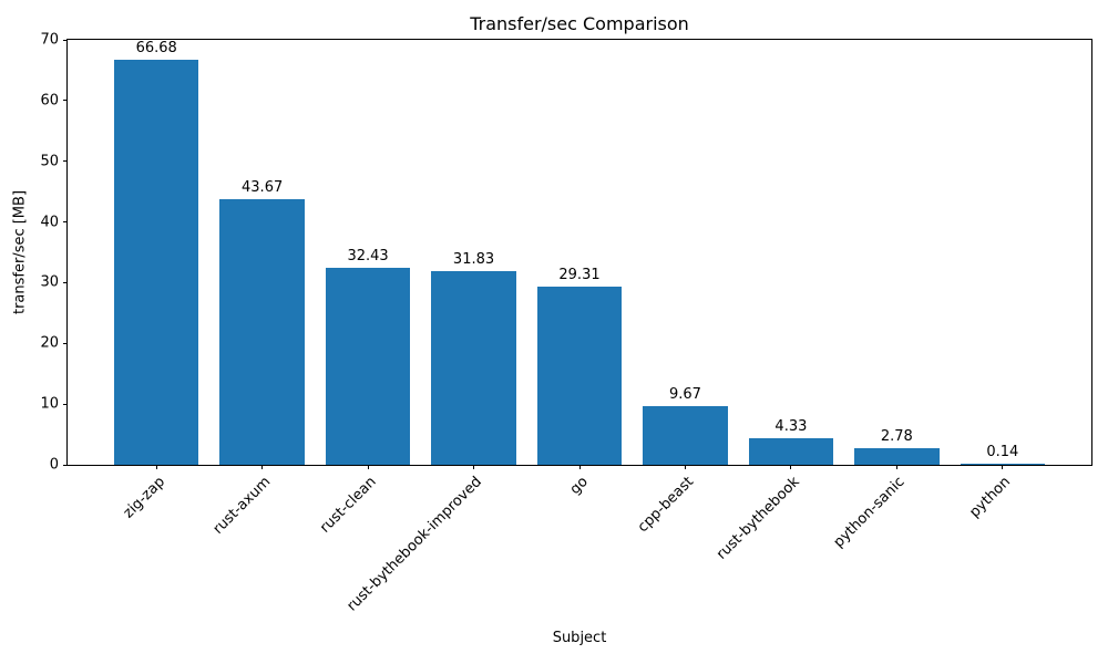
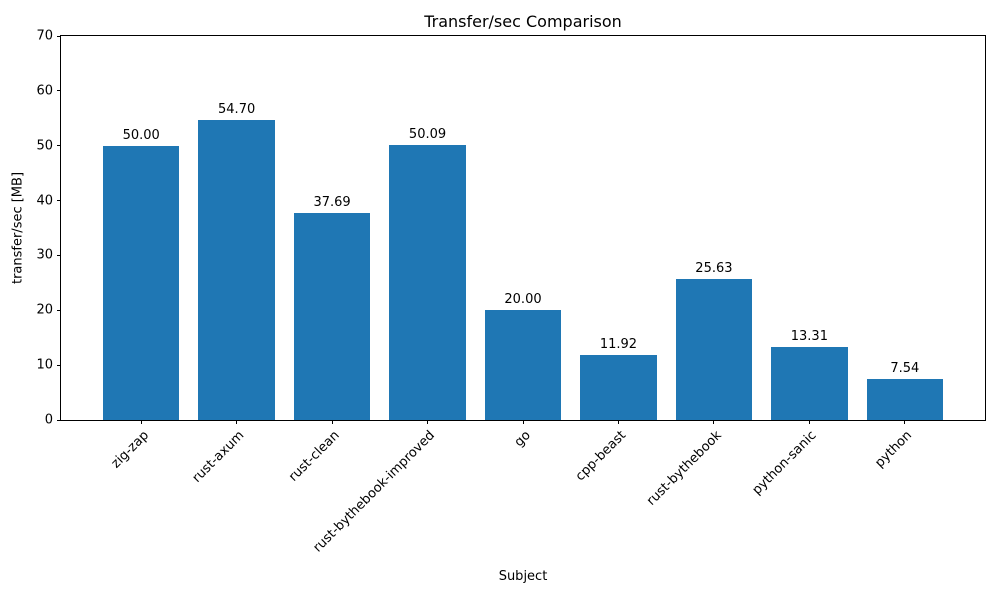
zig-zap: 66.68 -> 50.00
rust-axum: 43.67 -> 54.70
rust-clean: 32.43 -> 37.69
rust-bythebook-improved: 31.83 -> 50.09
go: 29.31 -> 20.00
cpp-beast: 9.67 -> 11.92
rust-bythebook: 4.33 -> 25.63
python-sanic: 2.78 -> 13.31
python: 0.14 -> 7.54
